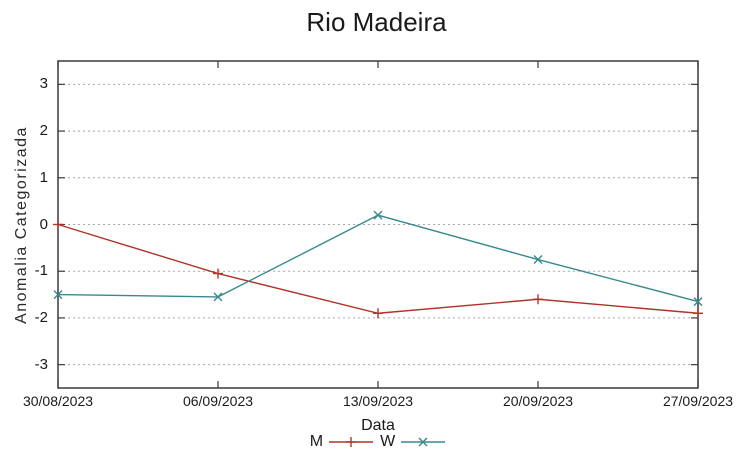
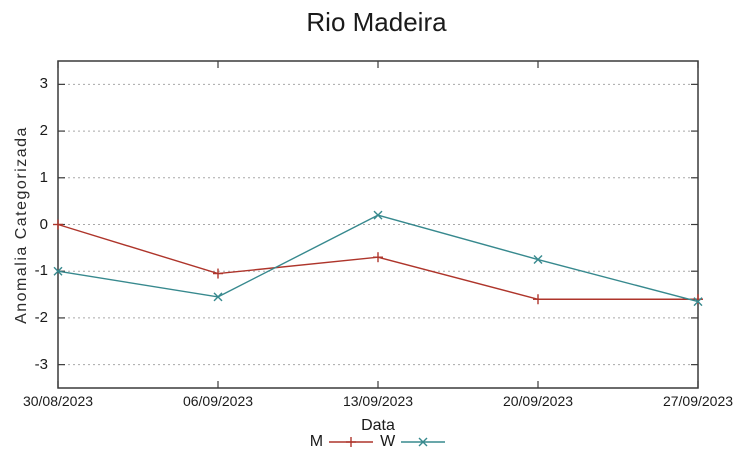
W/30/08/2023: -1.5 -> -1.0
M/13/09/2023: -1.9 -> -0.7
M/27/09/2023: -1.9 -> -1.6
